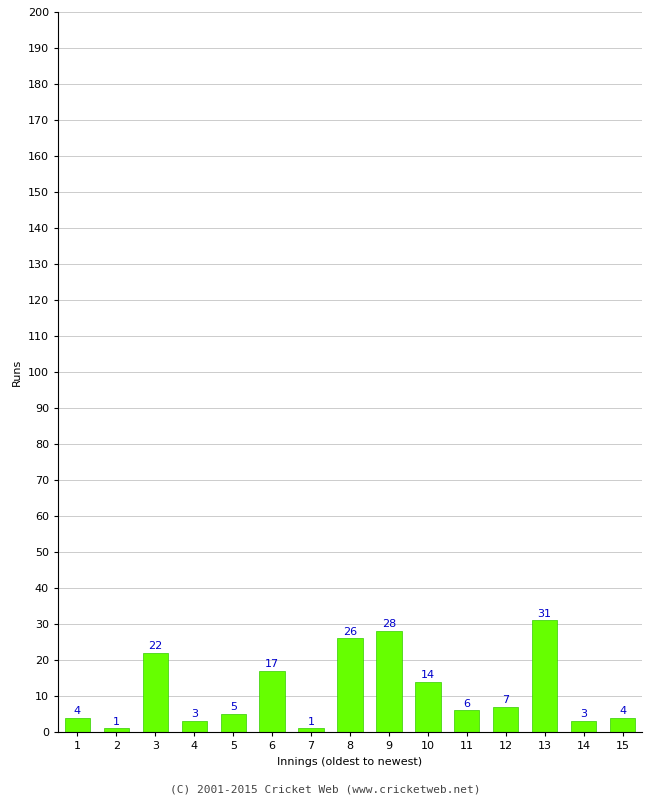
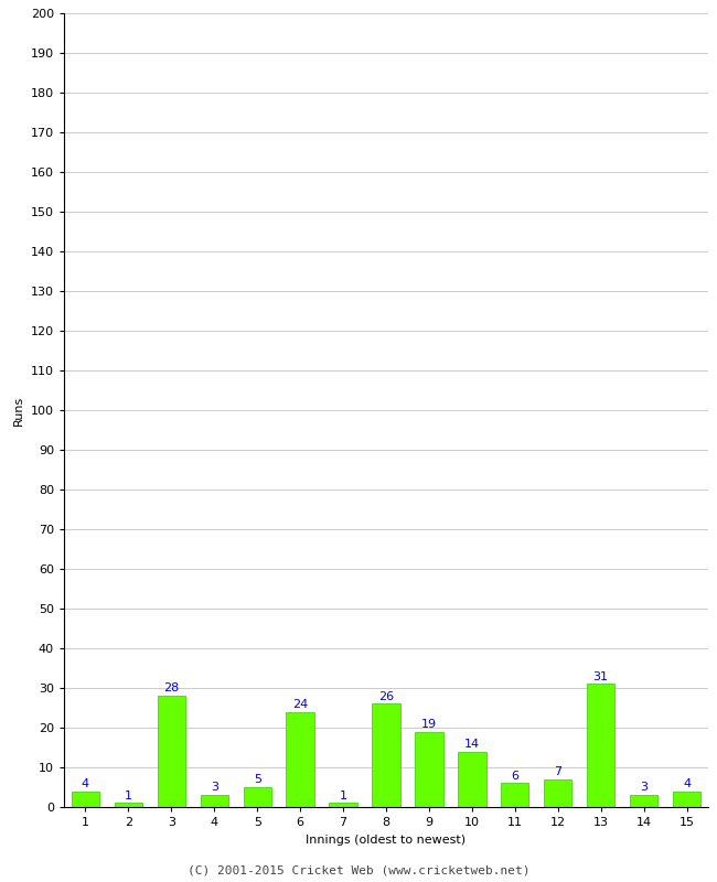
3: 22 -> 28
6: 17 -> 24
9: 28 -> 19
